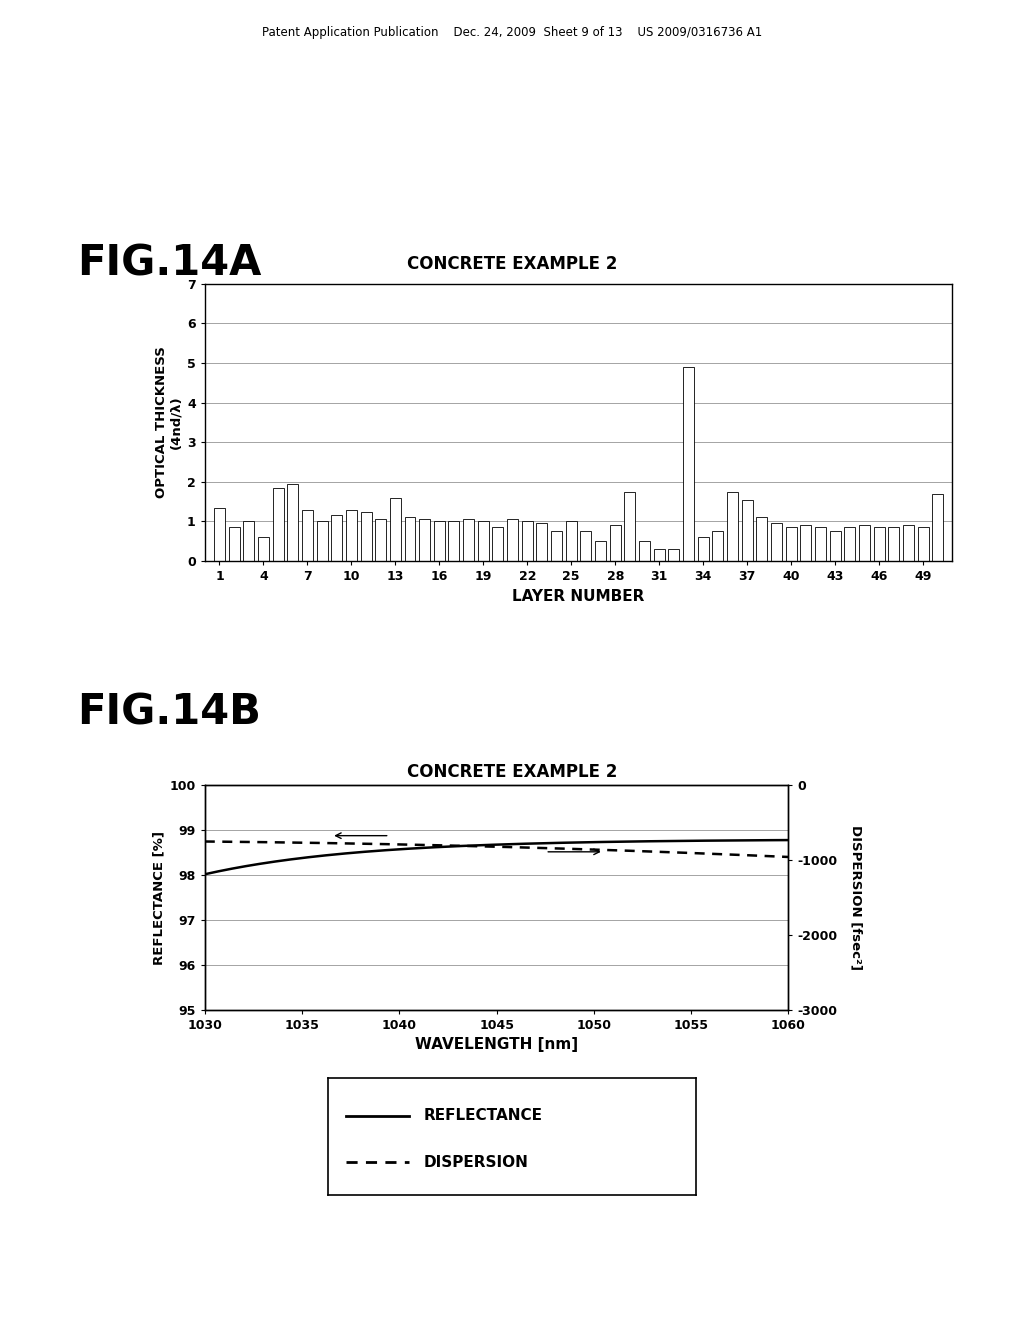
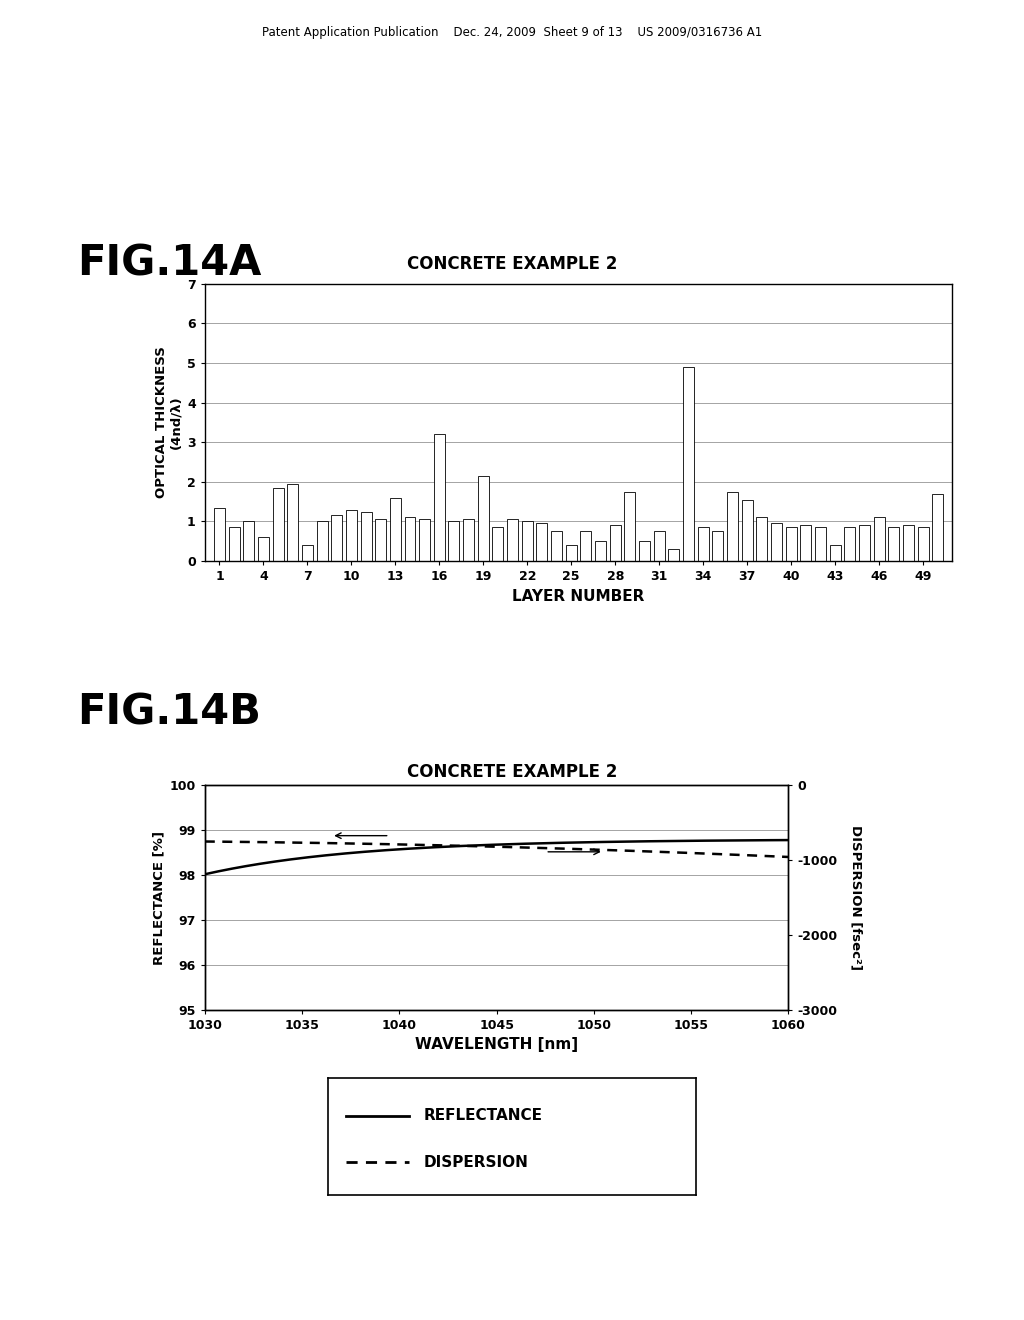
7: 1.30 -> 0.40
16: 1.00 -> 3.20
19: 1.00 -> 2.15
25: 1.00 -> 0.40
31: 0.30 -> 0.75
34: 0.60 -> 0.85
43: 0.75 -> 0.40
46: 0.85 -> 1.10
